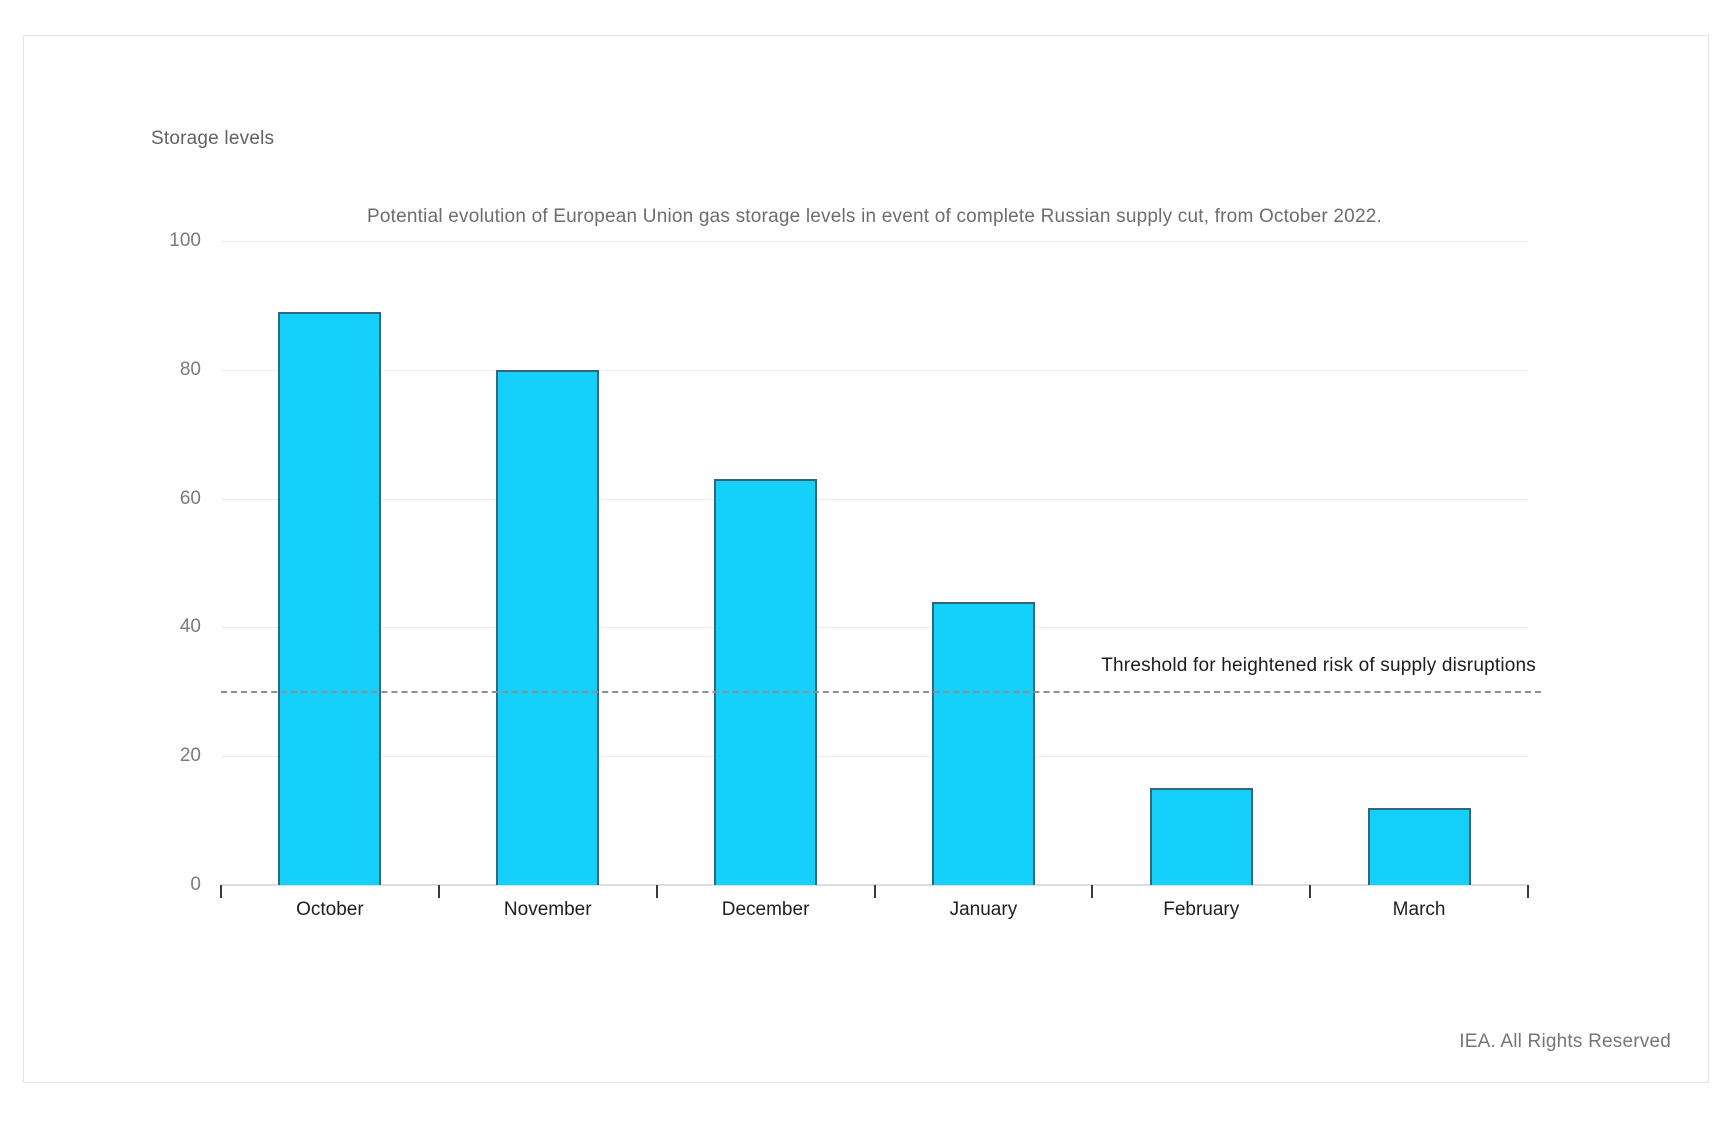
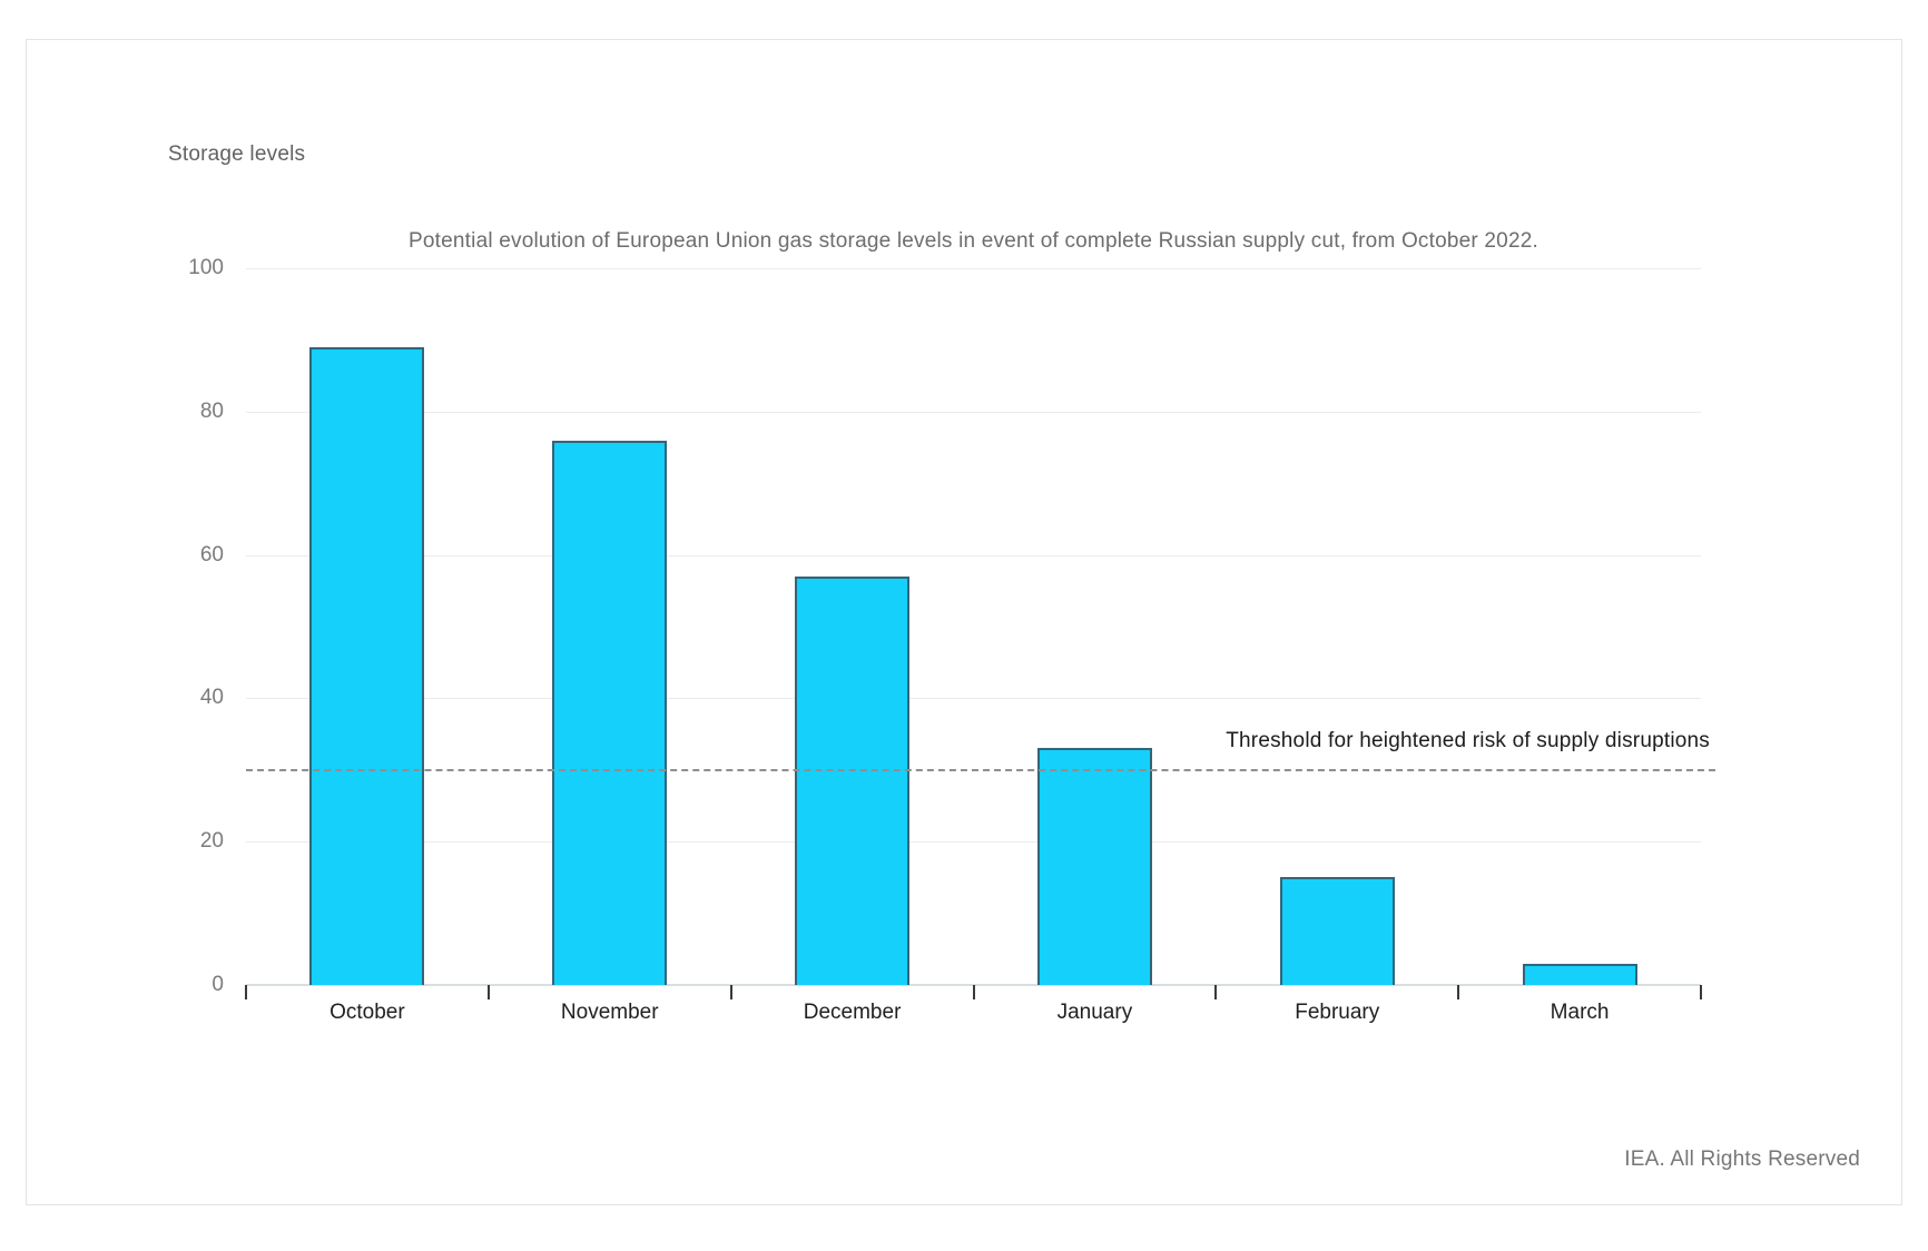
November: 80 -> 76
December: 63 -> 57
January: 44 -> 33
March: 12 -> 3
